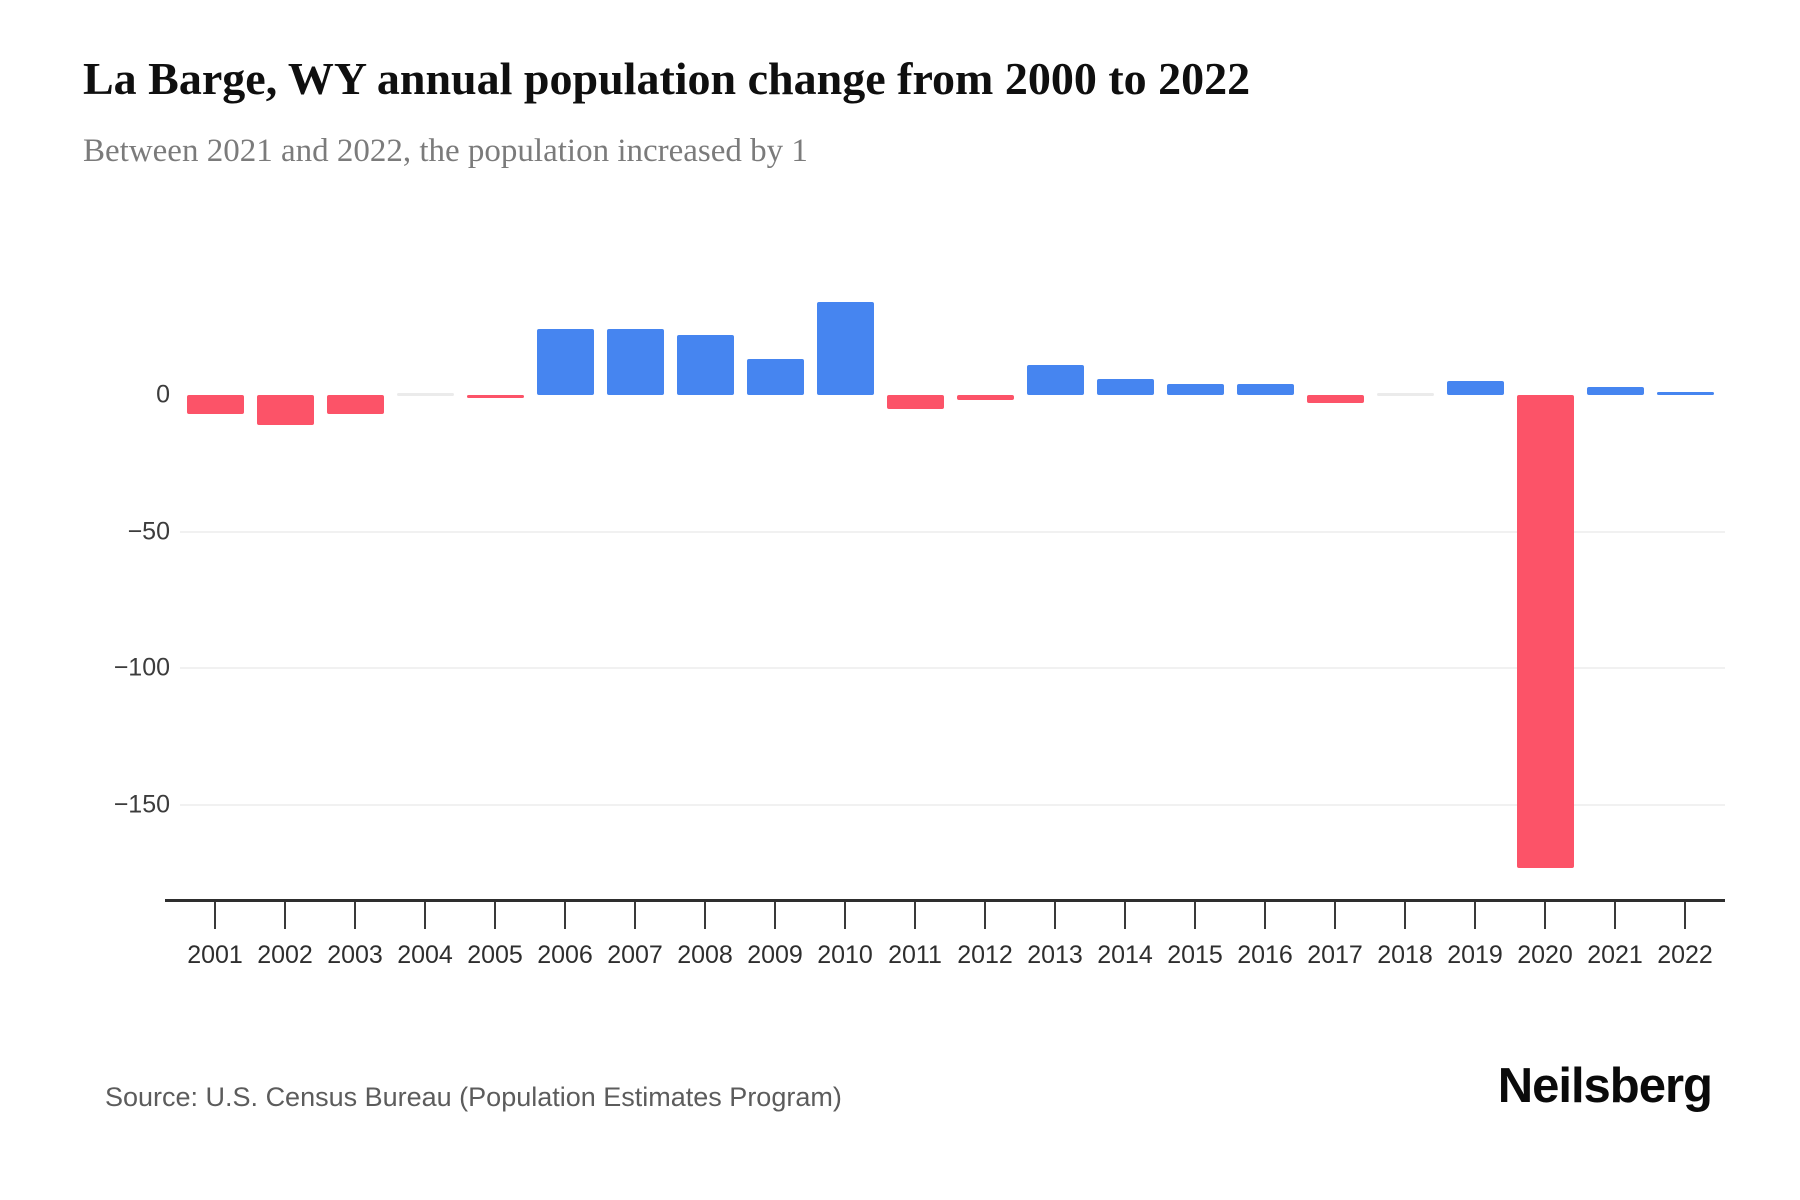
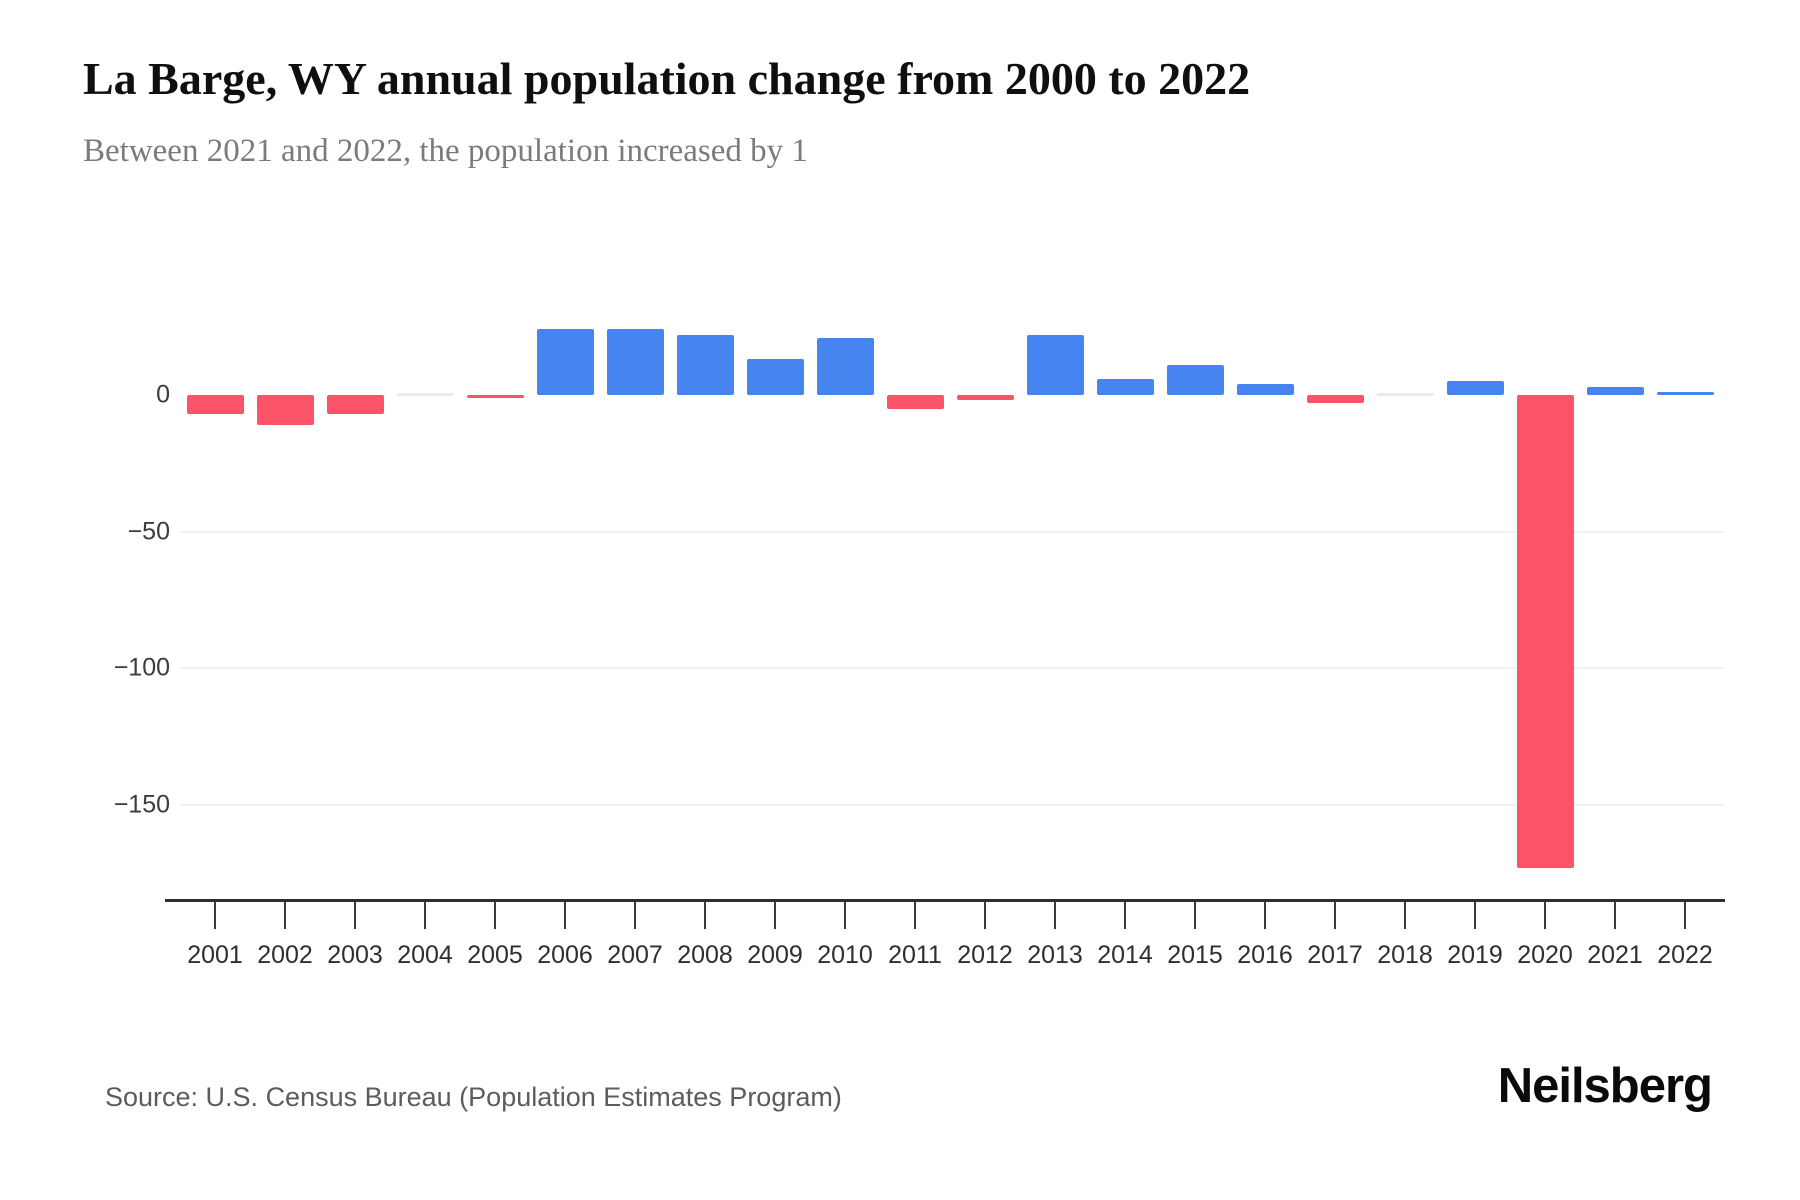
2010: 34 -> 21
2013: 11 -> 22
2015: 4 -> 11
